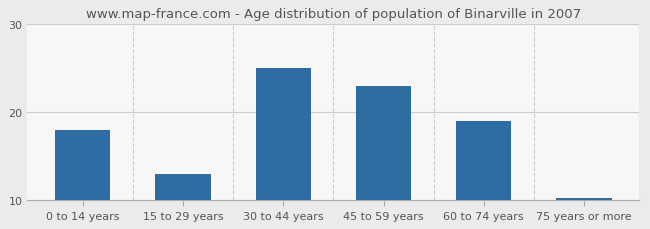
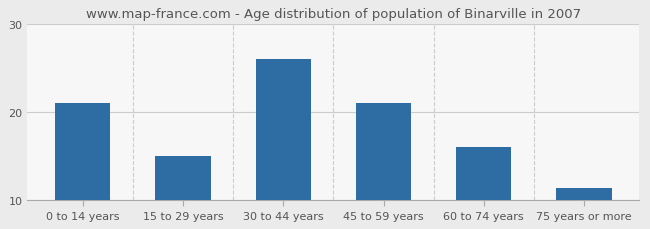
0 to 14 years: 18.0 -> 21.0
15 to 29 years: 13.0 -> 15.0
30 to 44 years: 25.0 -> 26.0
45 to 59 years: 23.0 -> 21.0
60 to 74 years: 19.0 -> 16.0
75 years or more: 10.2 -> 11.4
